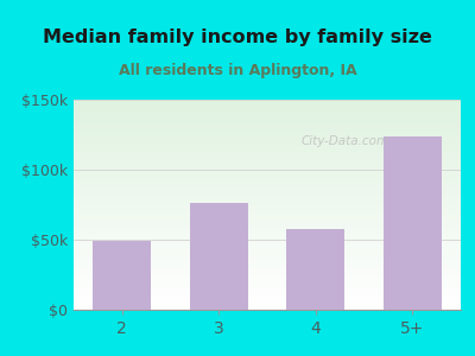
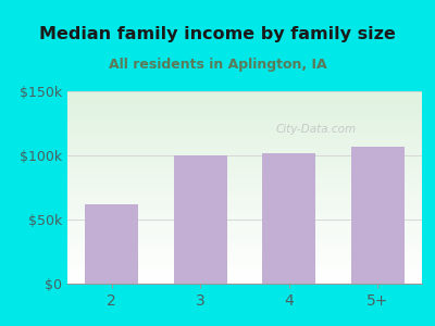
2: $49k -> $62k
3: $76k -> $100k
4: $58k -> $102k
5+: $124k -> $107k
